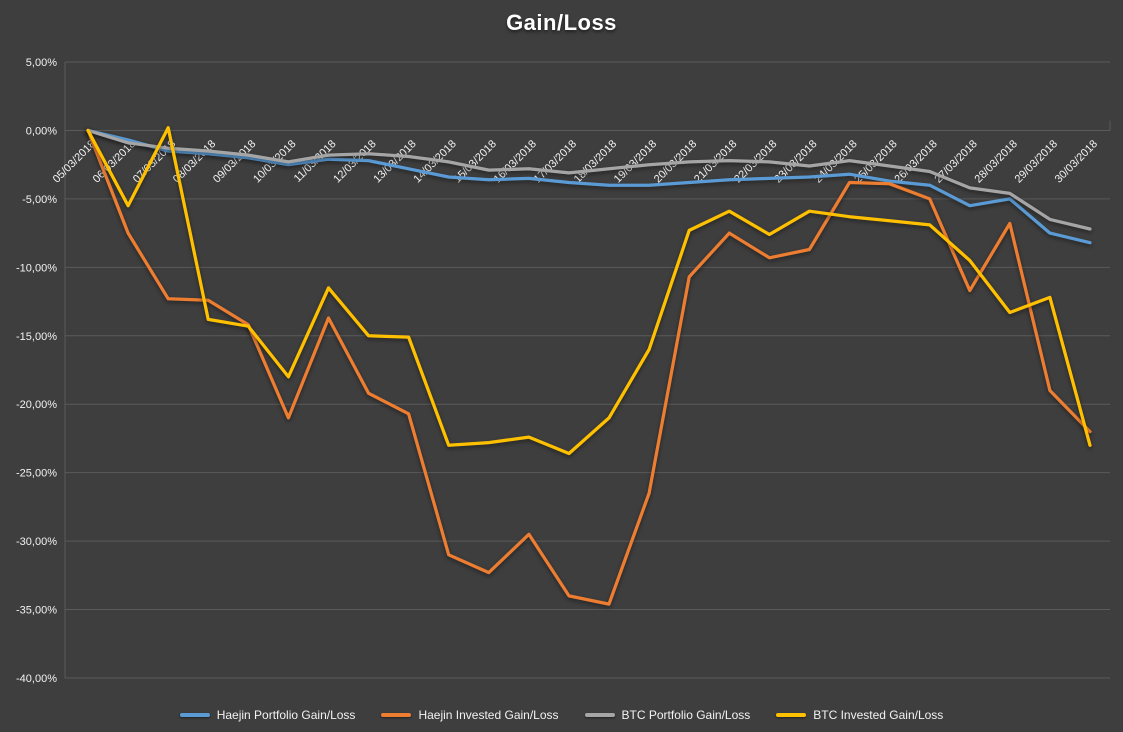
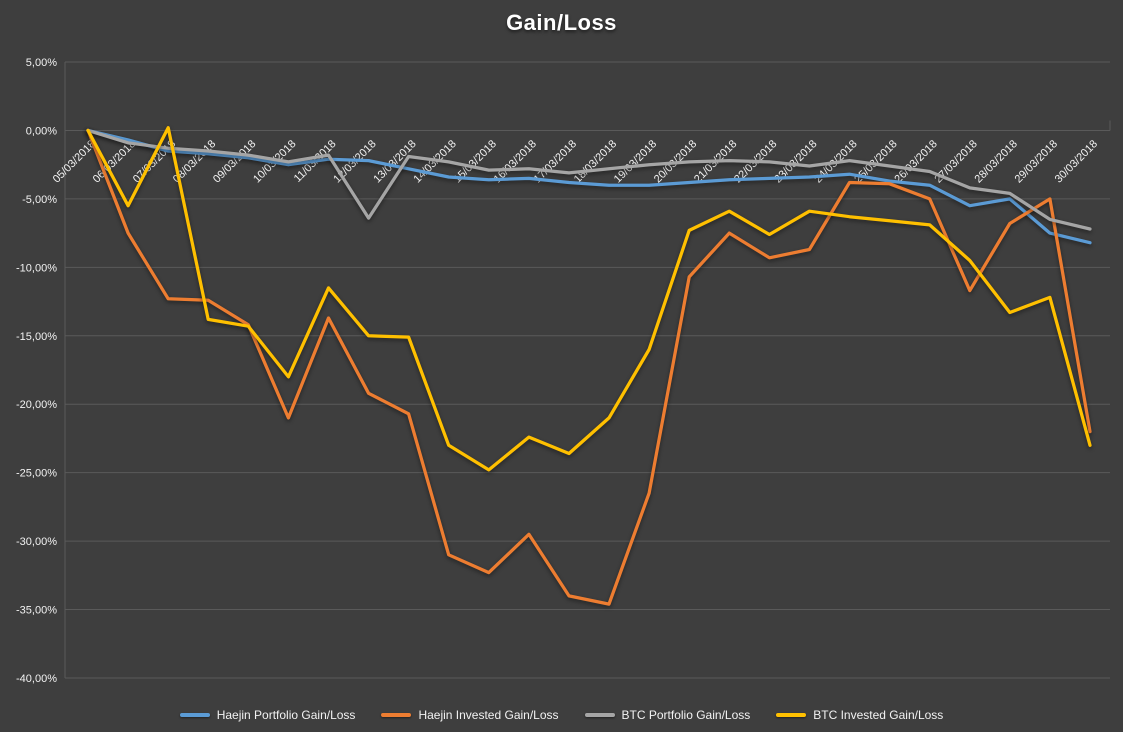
BTC Portfolio Gain/Loss/12/03/2018: -1,7% -> -6,4%
BTC Invested Gain/Loss/15/03/2018: -22,8% -> -24,8%
Haejin Invested Gain/Loss/29/03/2018: -19,0% -> -5,0%
